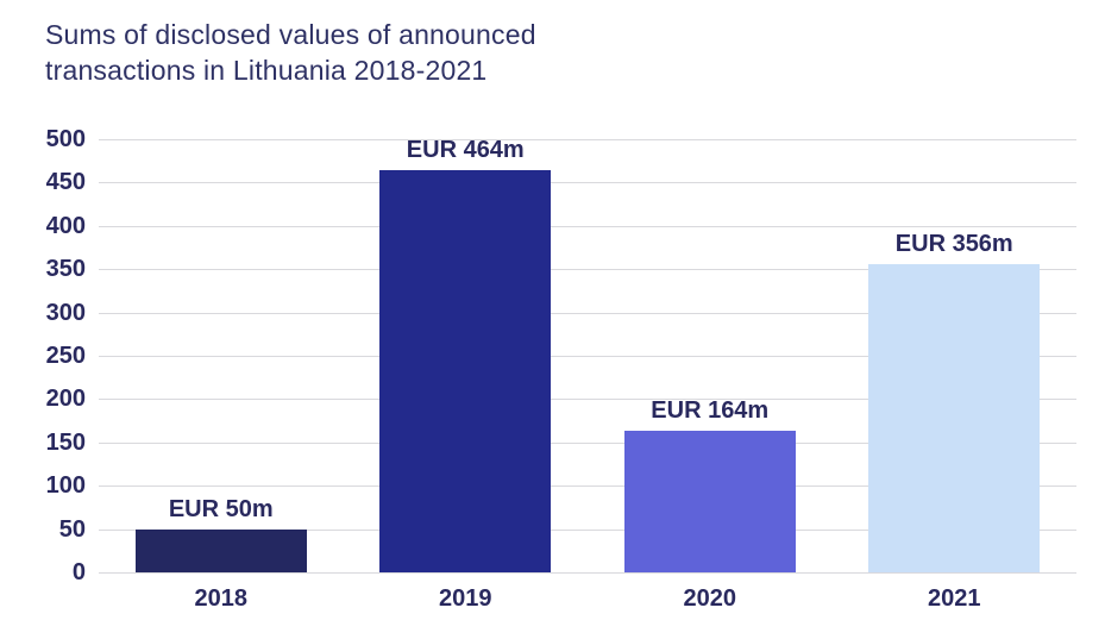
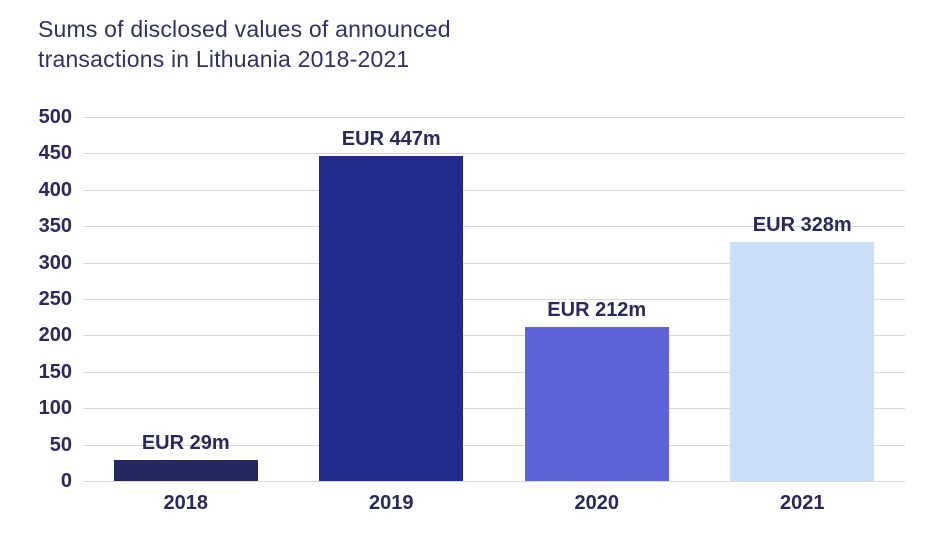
2018: 50m -> 29m
2019: 464m -> 447m
2020: 164m -> 212m
2021: 356m -> 328m
